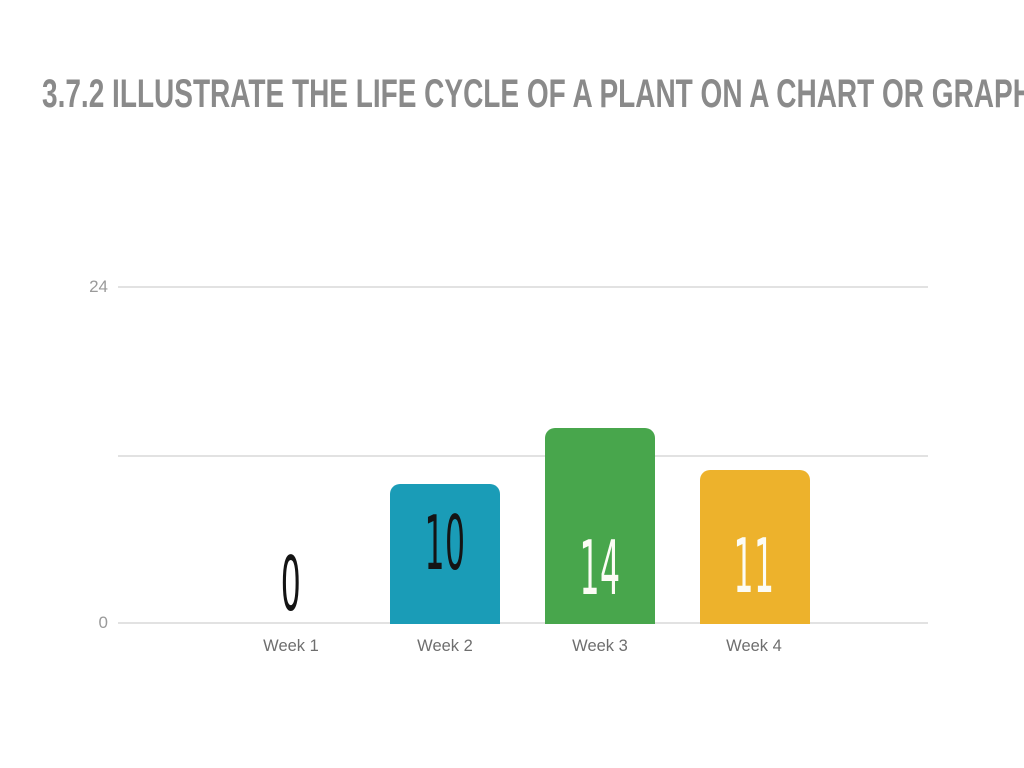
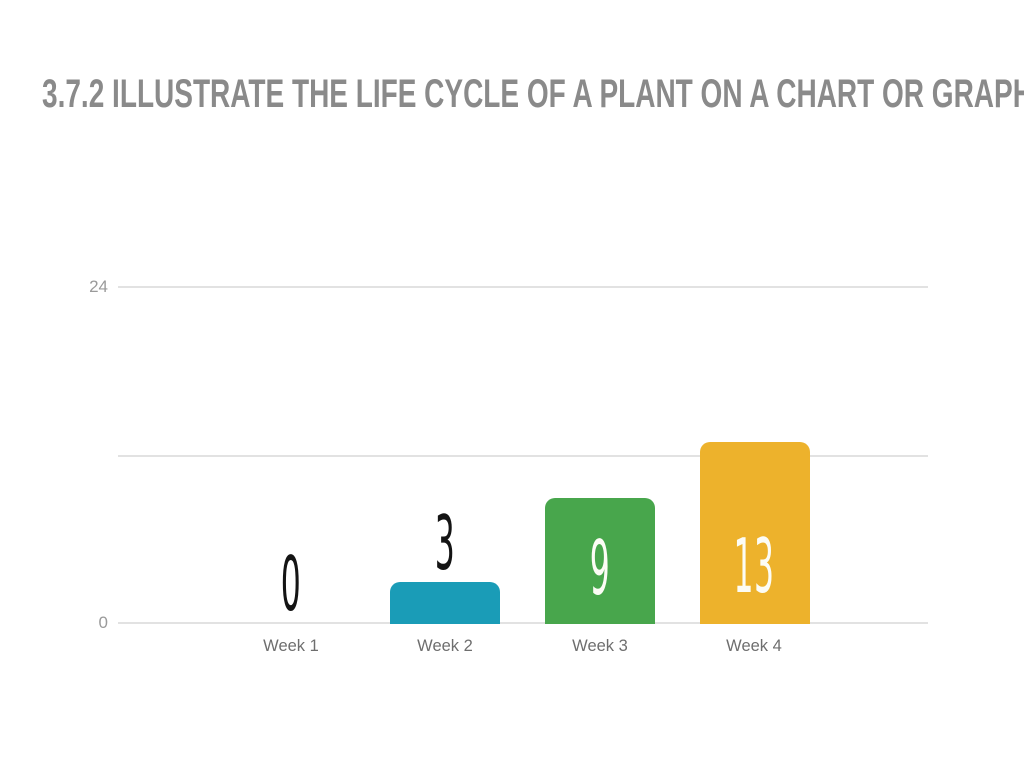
Week 2: 10 -> 3
Week 3: 14 -> 9
Week 4: 11 -> 13
